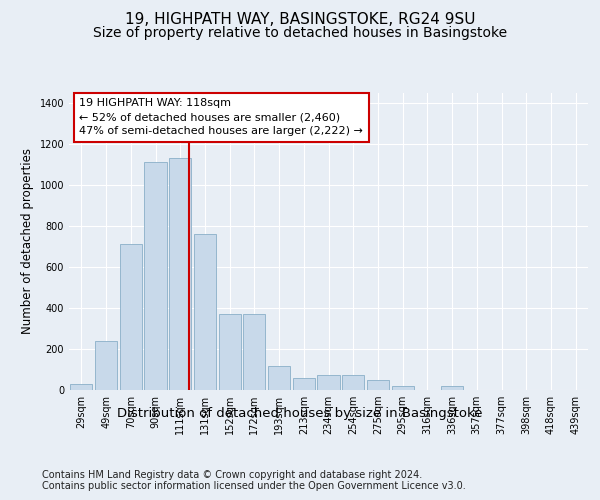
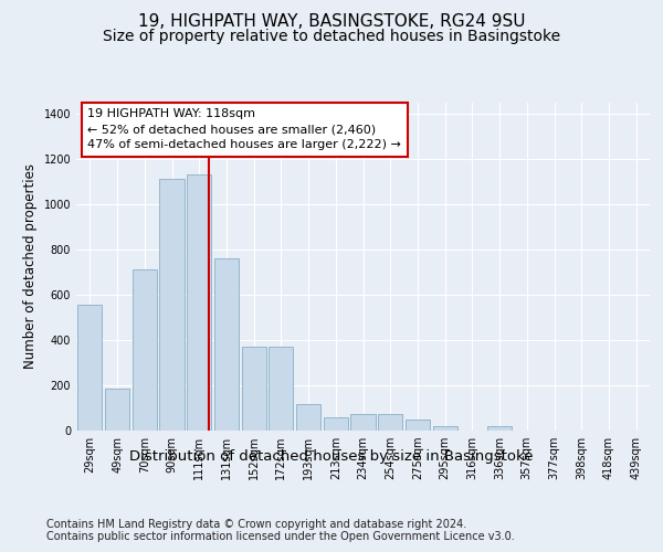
29sqm: 30 -> 555
49sqm: 240 -> 185
